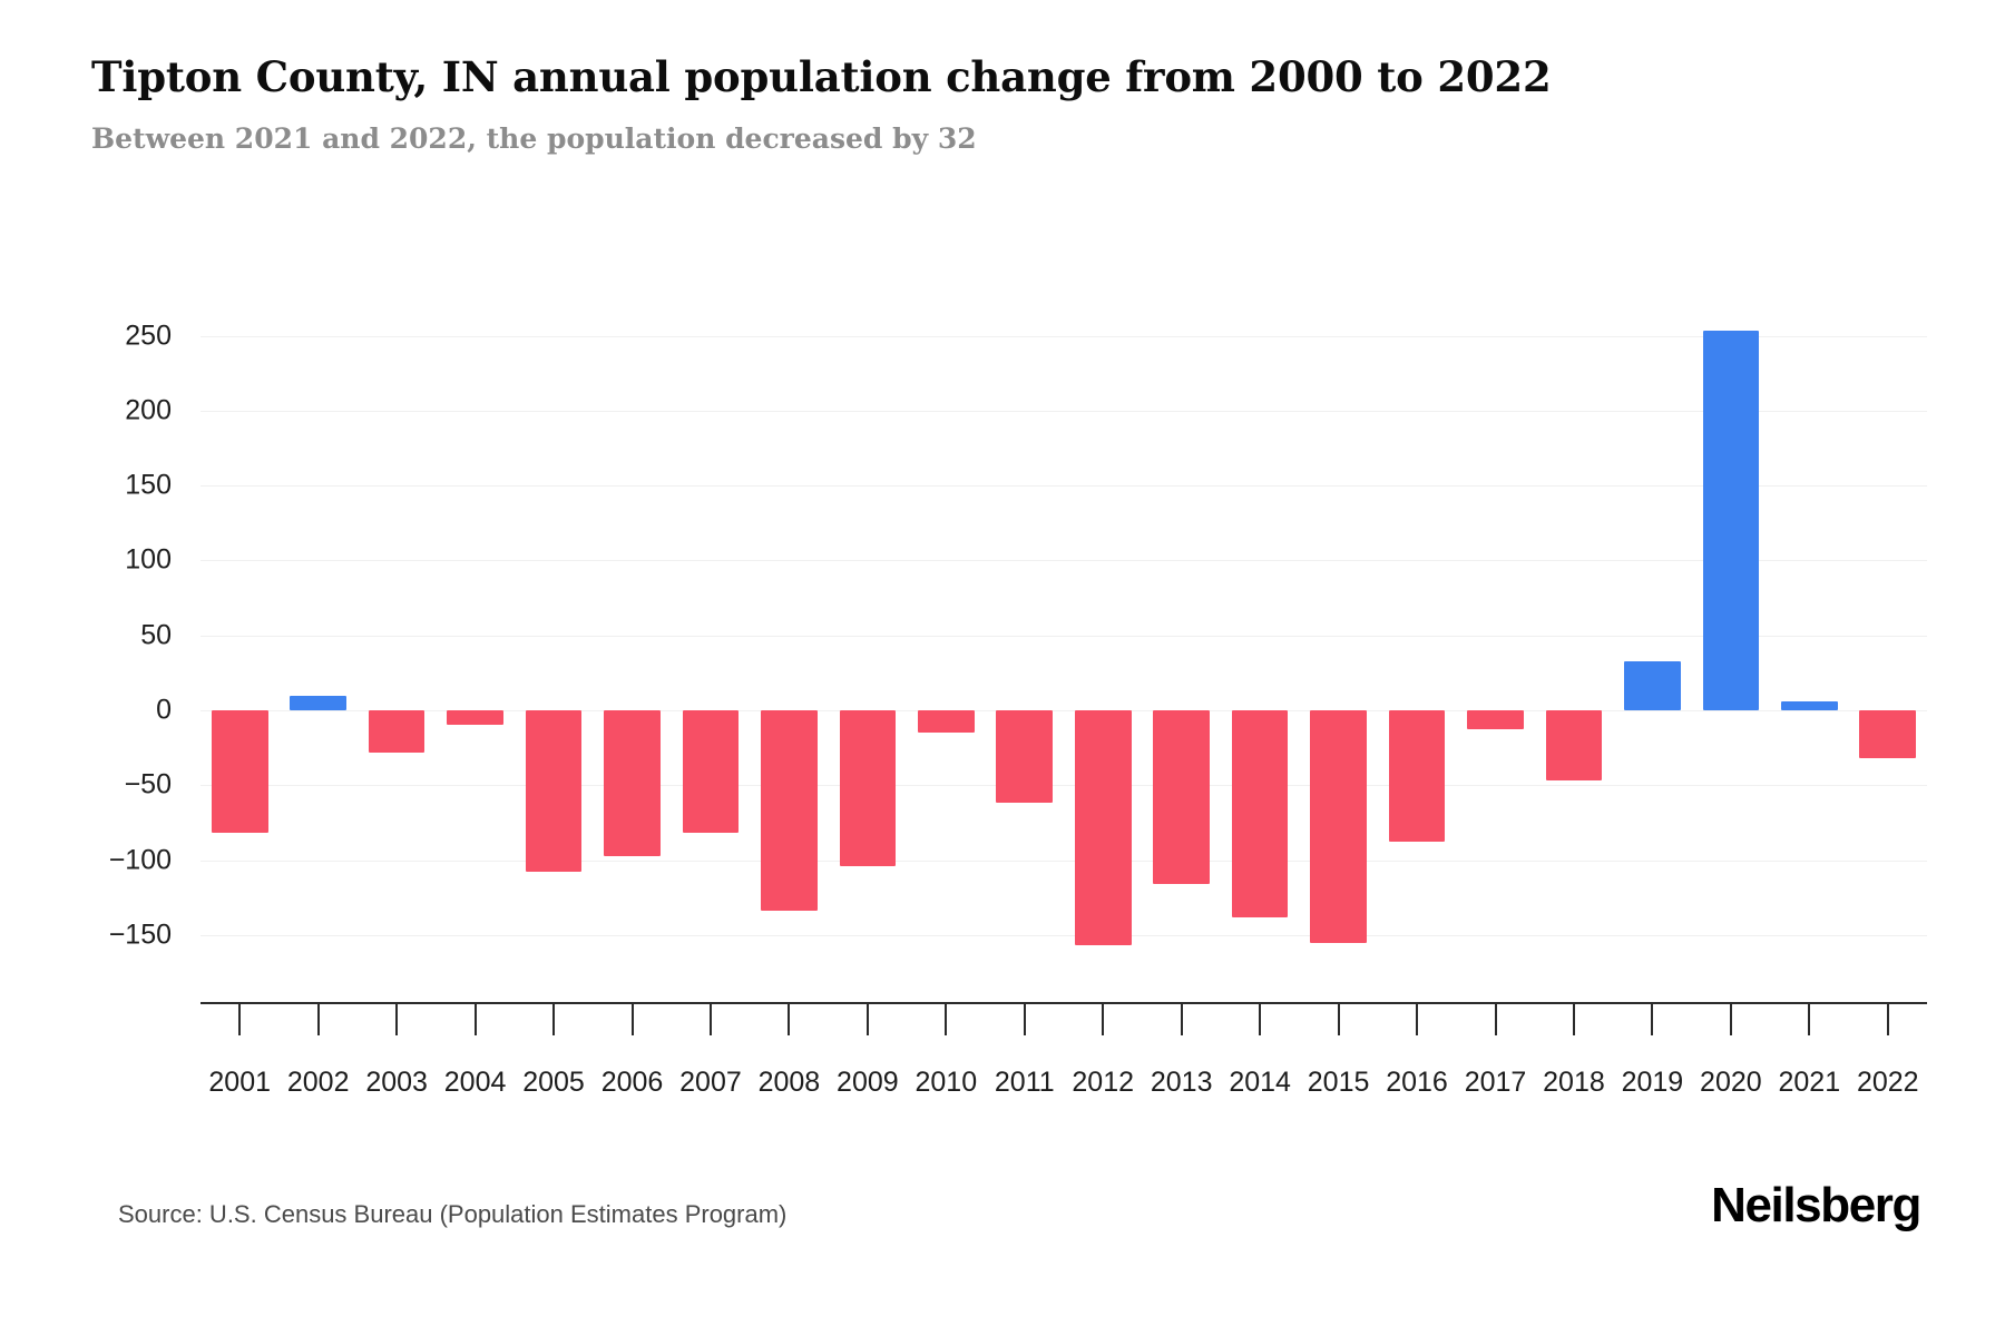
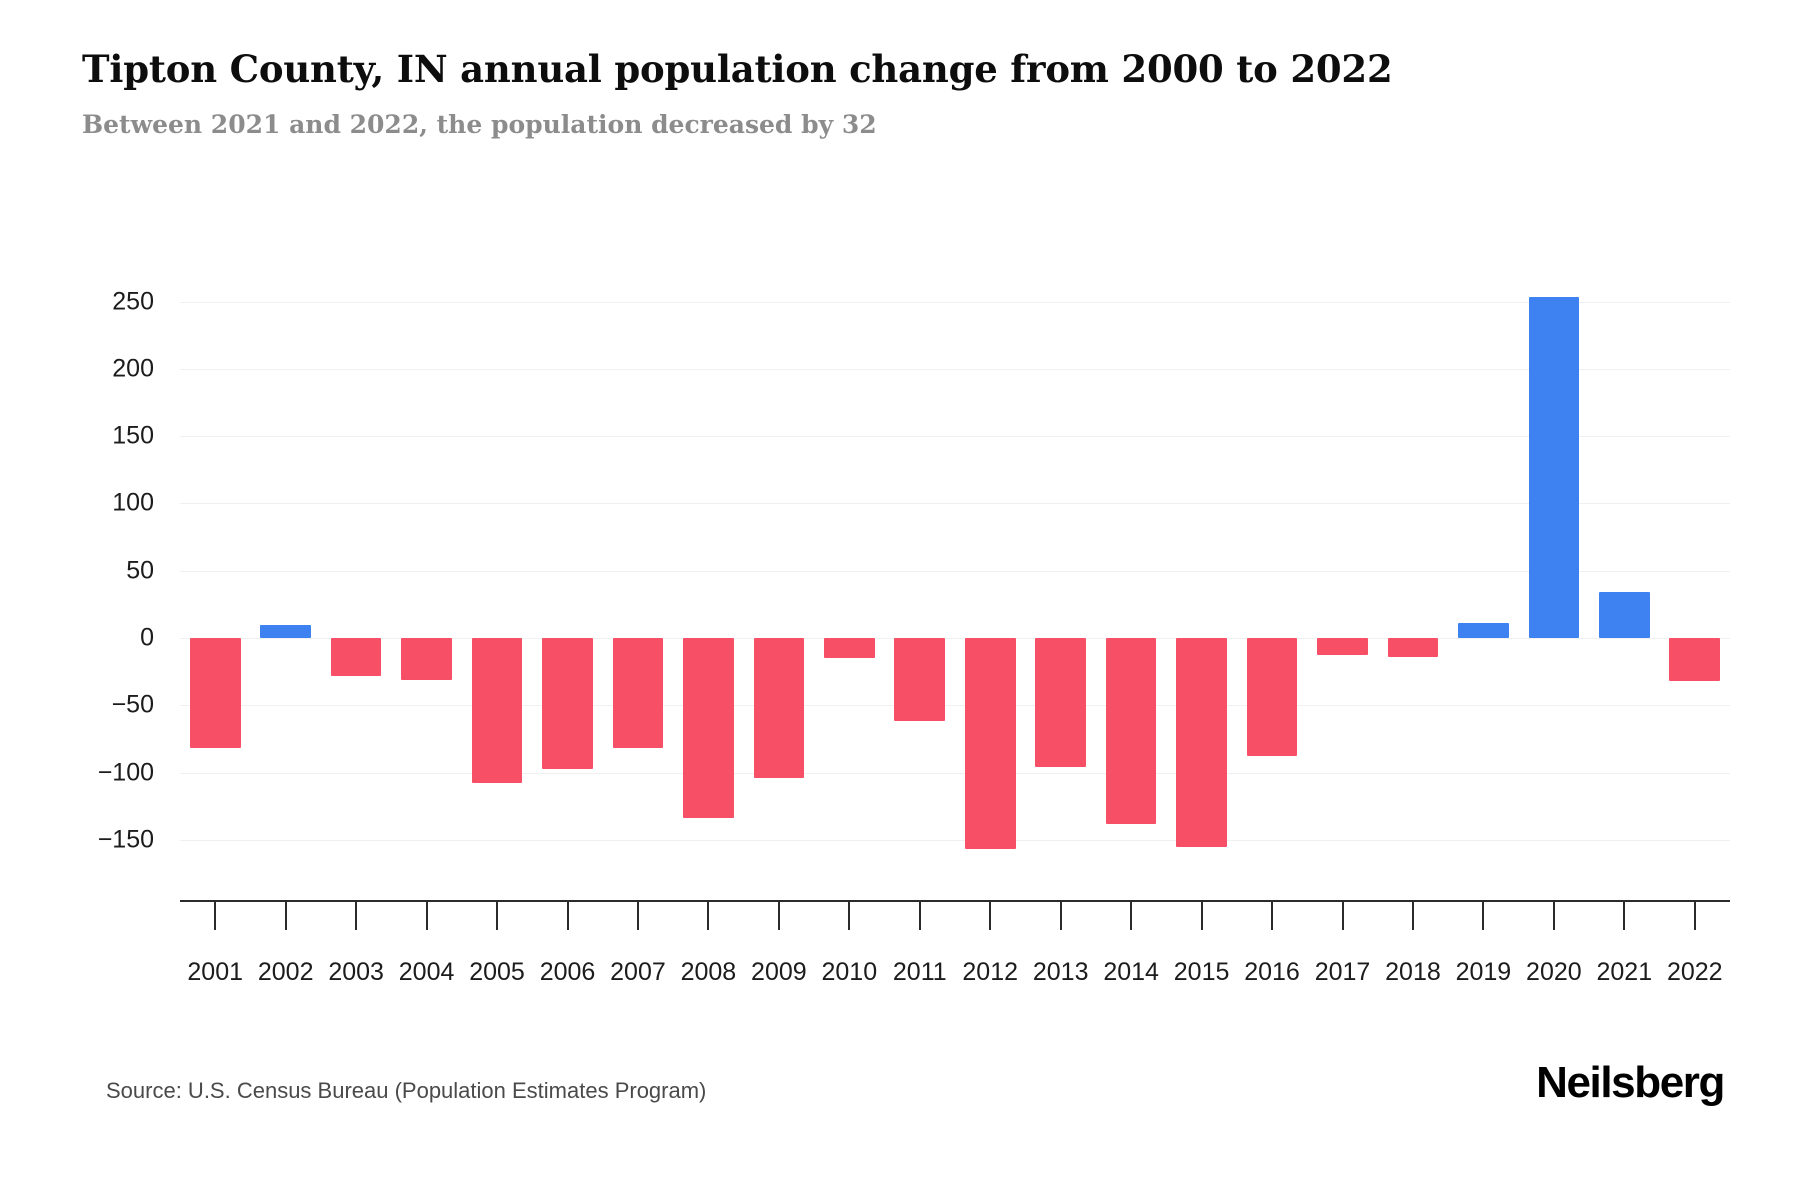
2004: -10 -> -31
2013: -116 -> -96
2018: -47 -> -14
2019: 33 -> 11
2021: 6 -> 34
